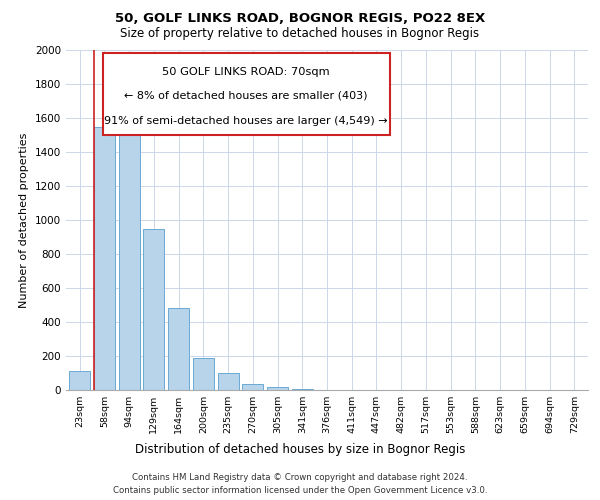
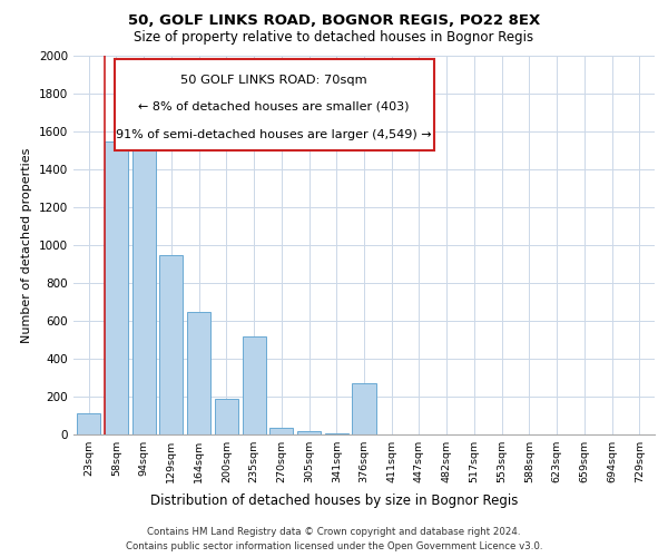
164sqm: 480 -> 650
235sqm: 100 -> 520
376sqm: 0 -> 270
